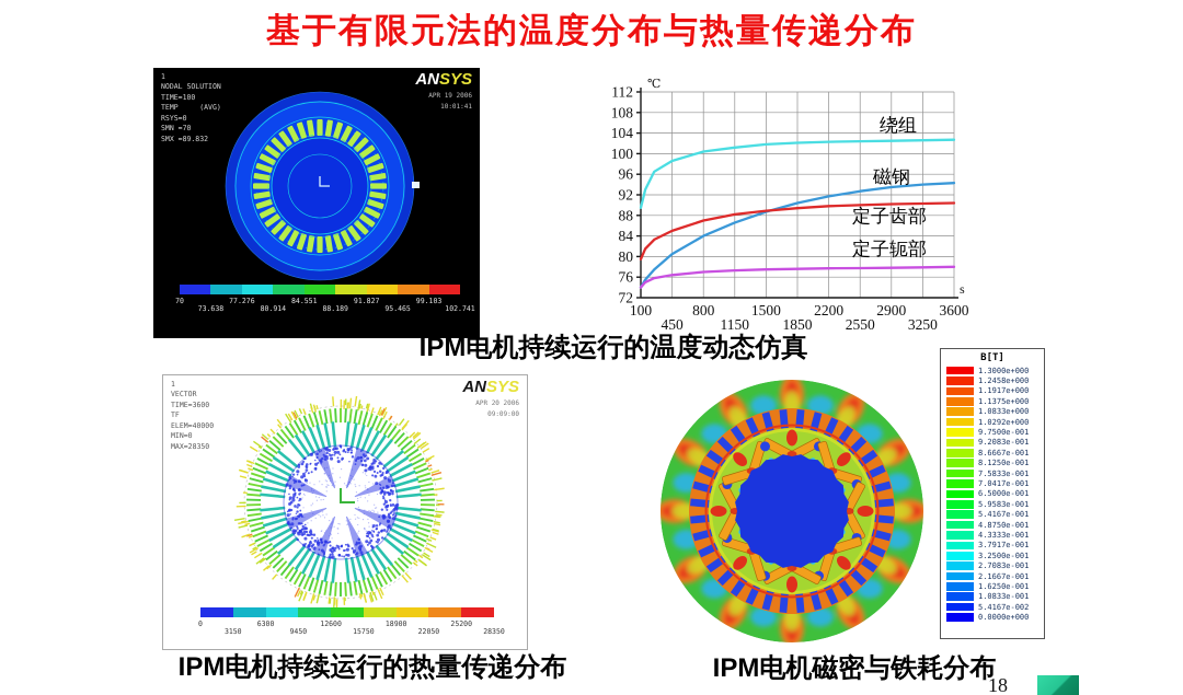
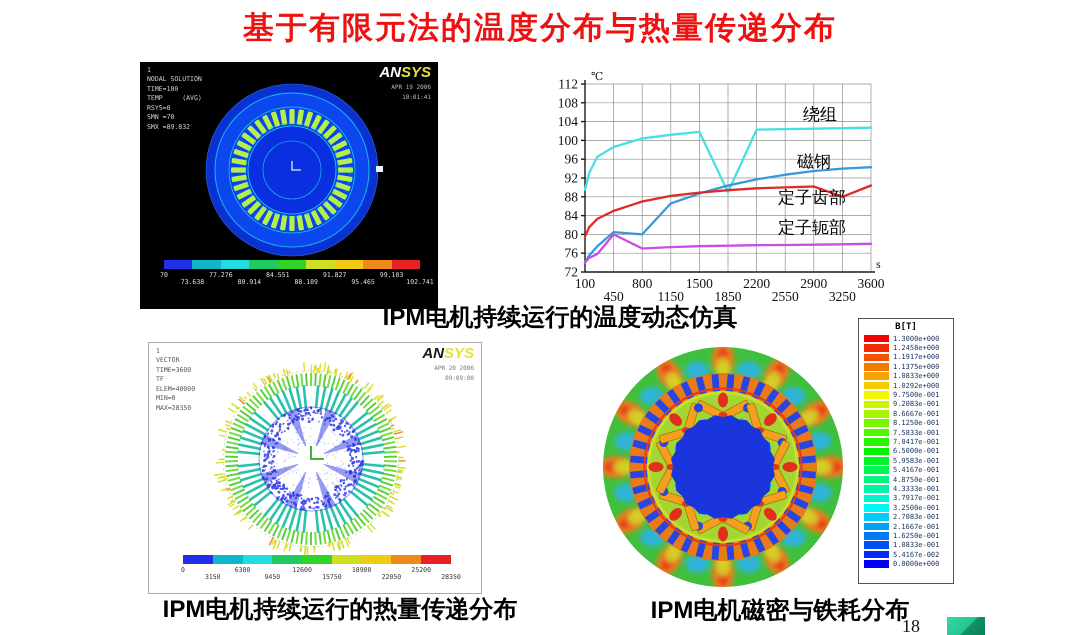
定子轭部/450: 76 -> 80
磁钢/800: 84 -> 80
绕组/1850: 102 -> 89
定子齿部/3250: 90 -> 88
